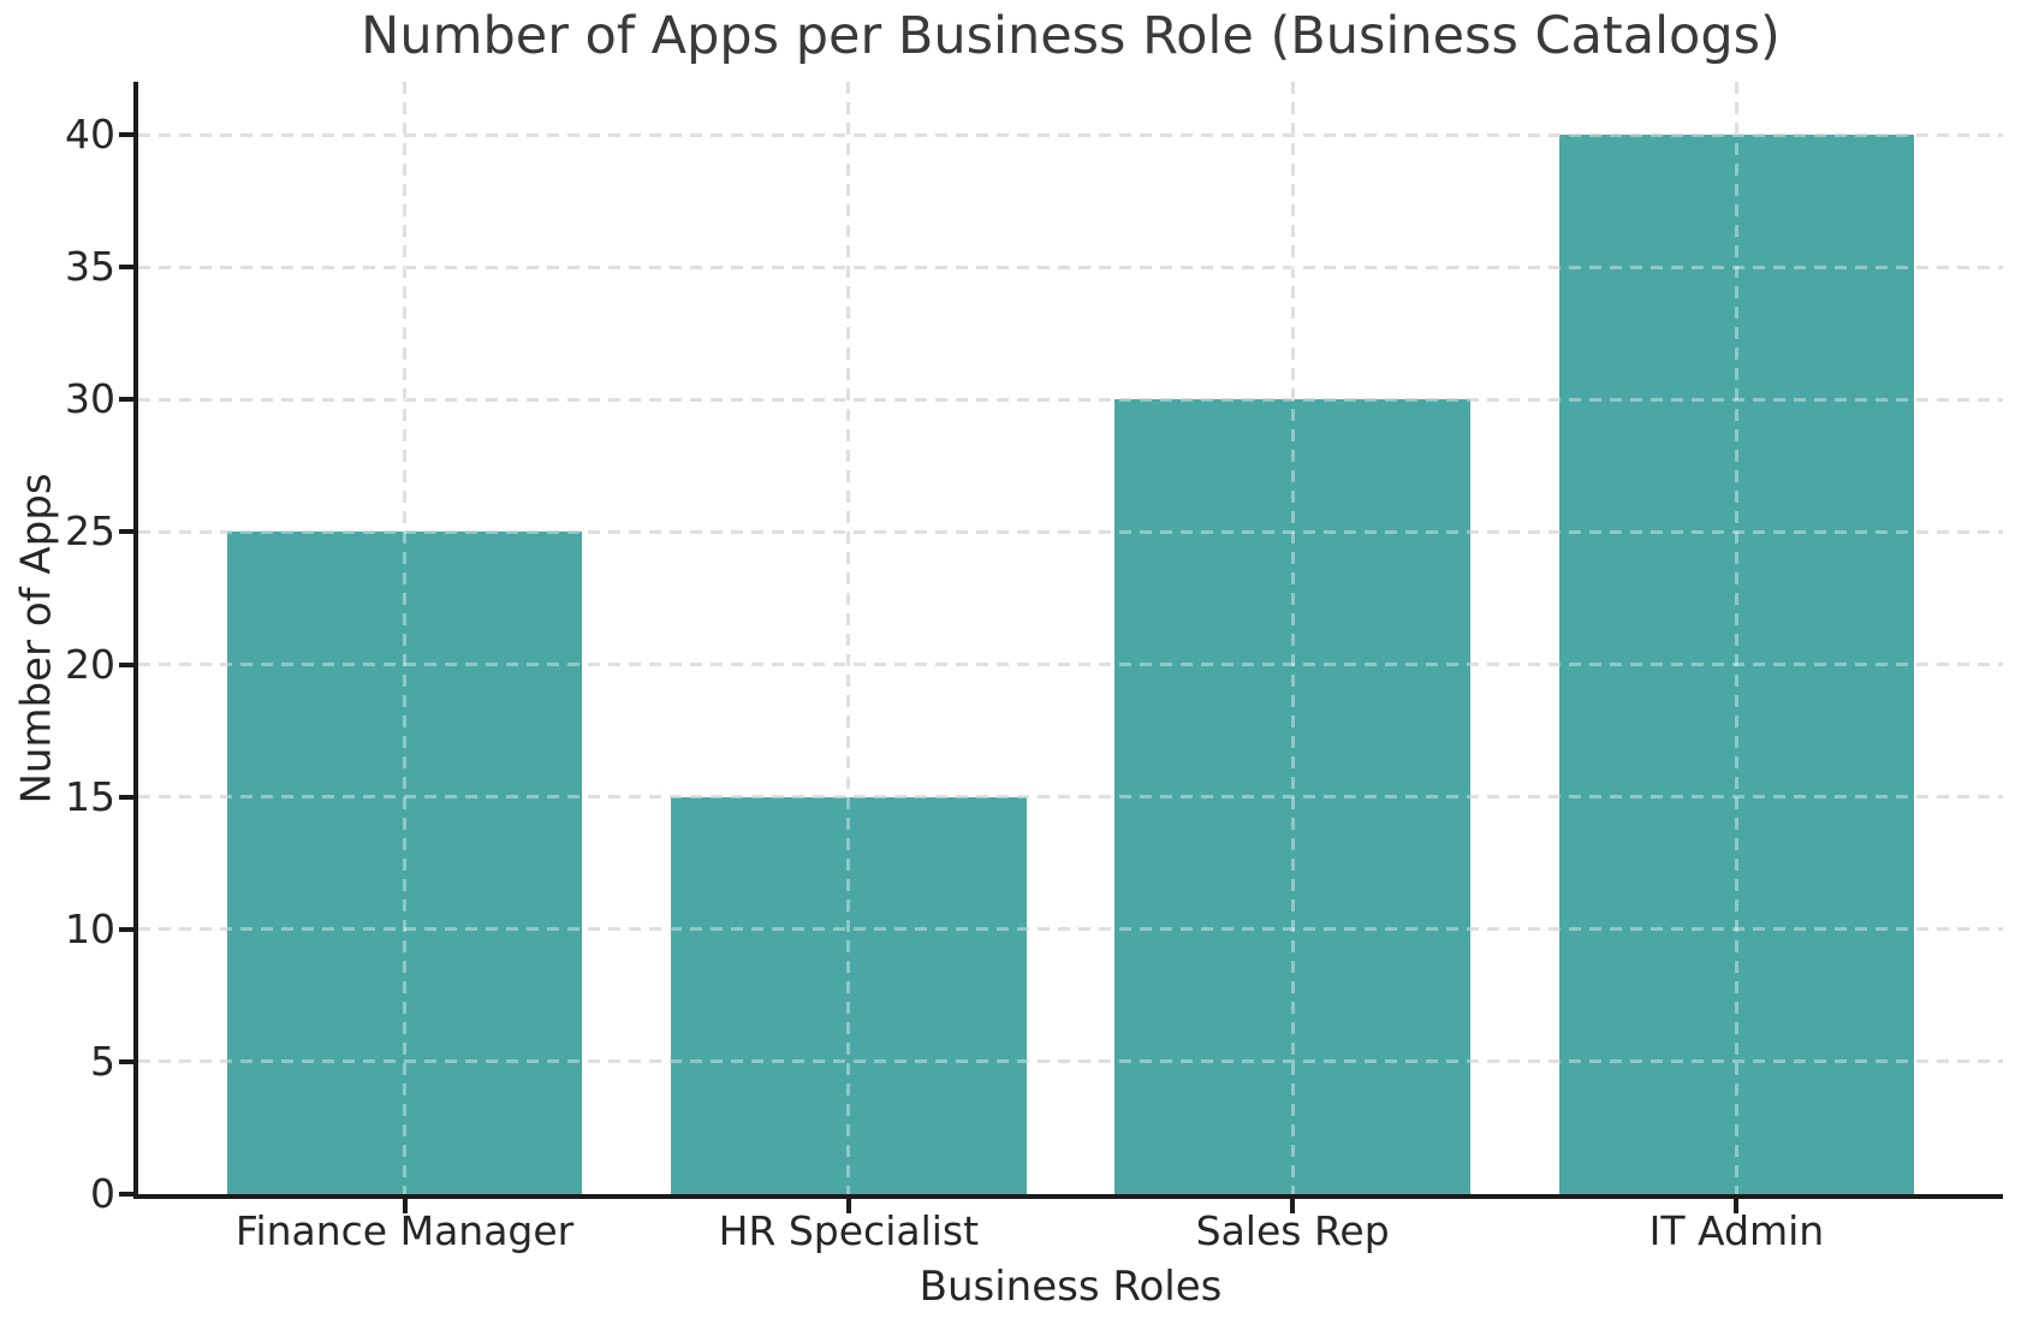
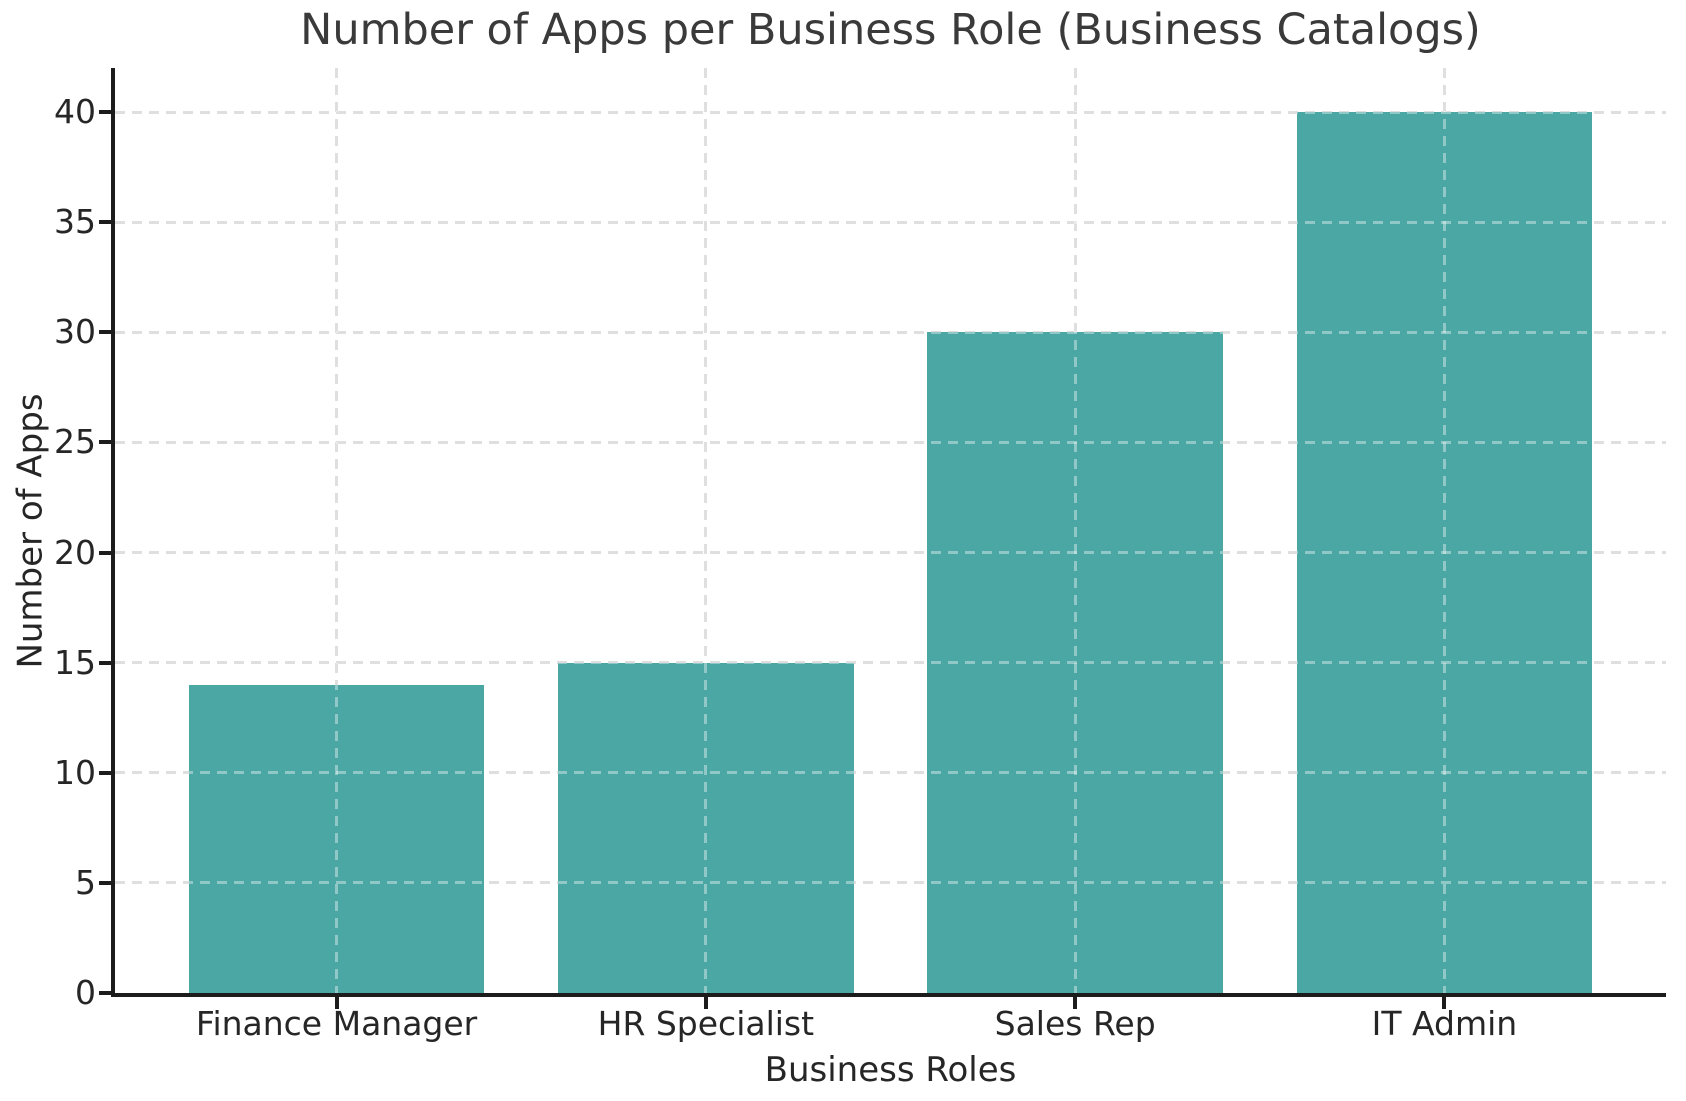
Finance Manager: 25 -> 14
